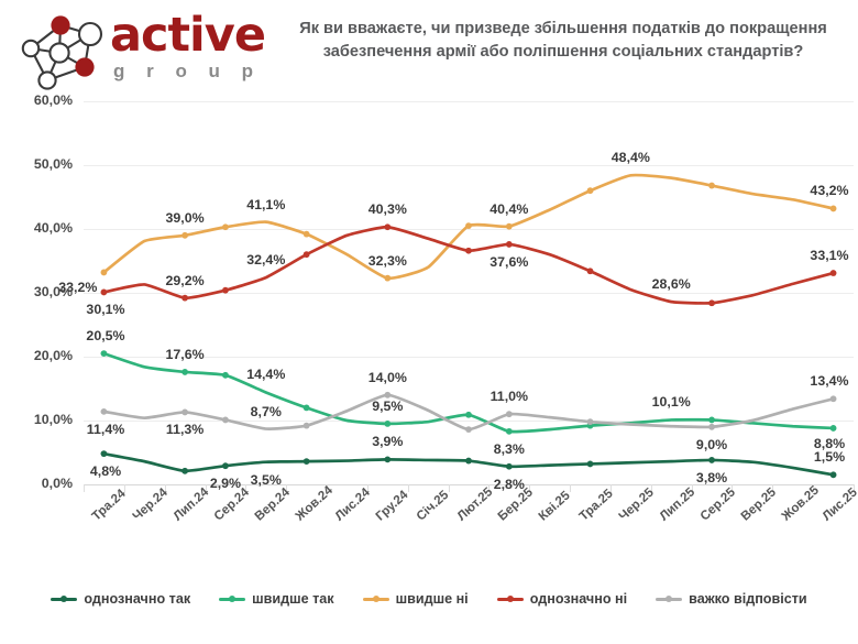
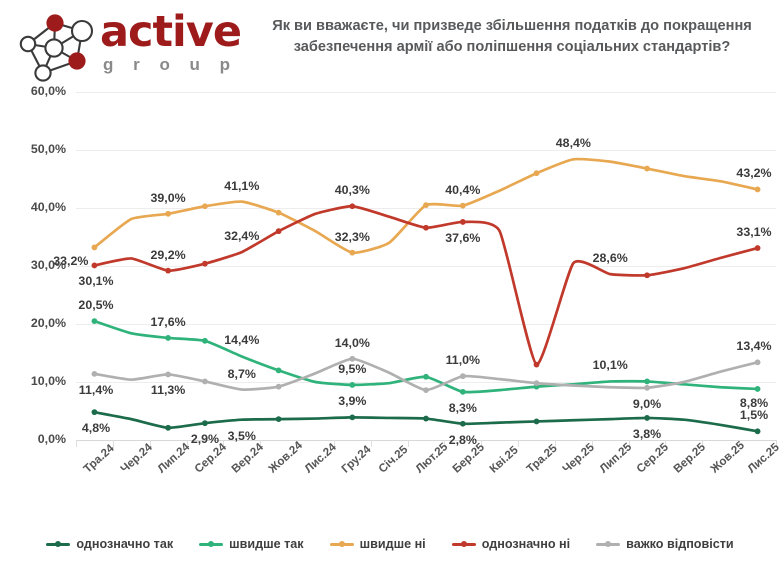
однозначно ні/Тра.25: 33% -> 13%
